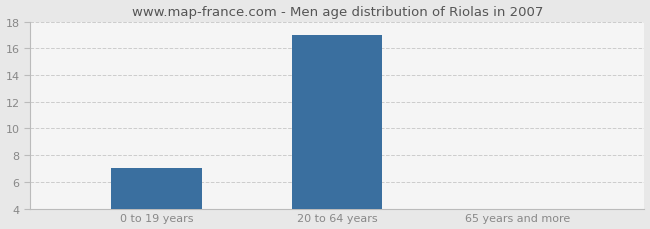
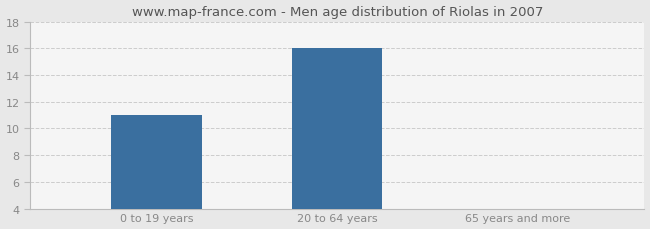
0 to 19 years: 7 -> 11
20 to 64 years: 17 -> 16
